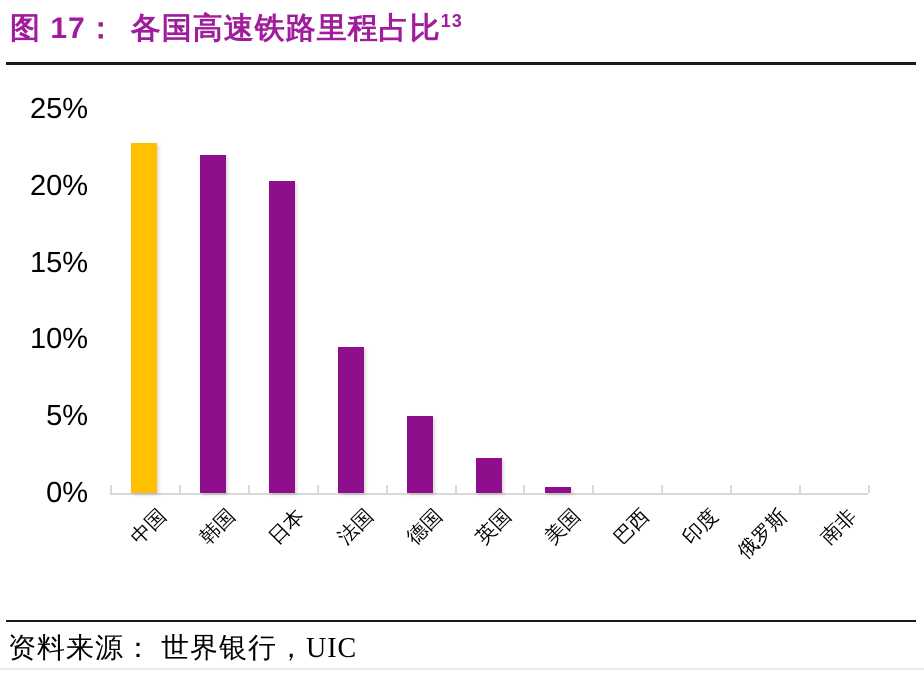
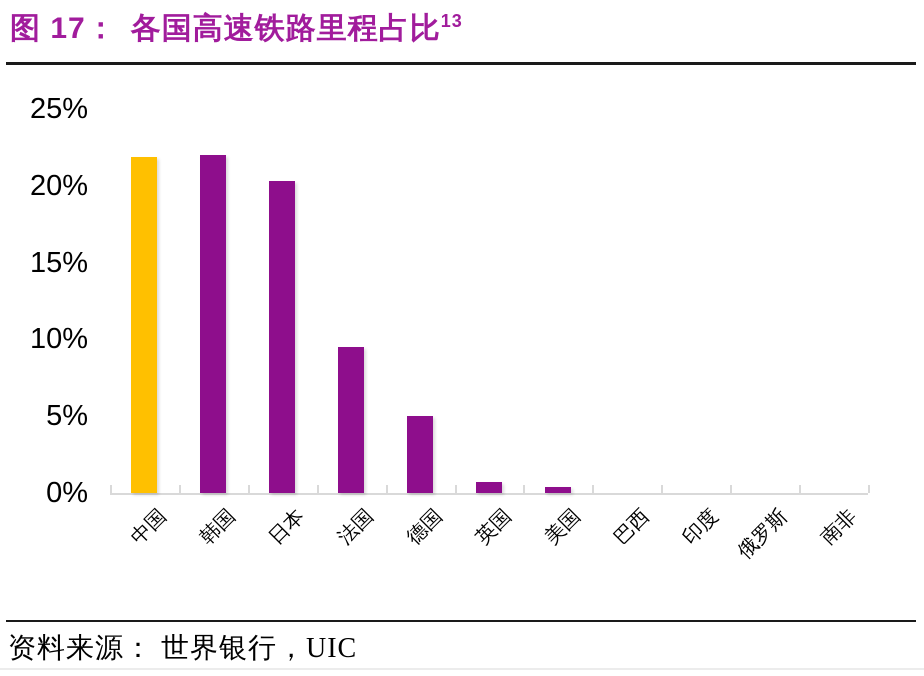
中国: 22.8% -> 21.9%
英国: 2.3% -> 0.7%
